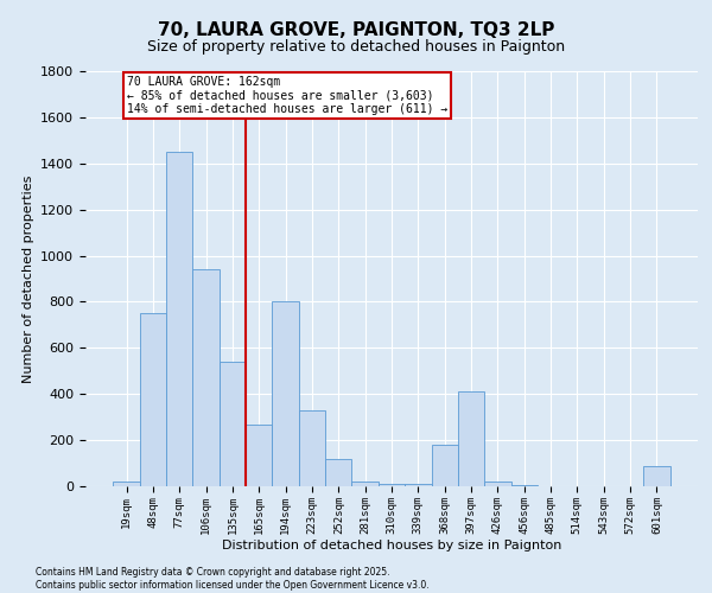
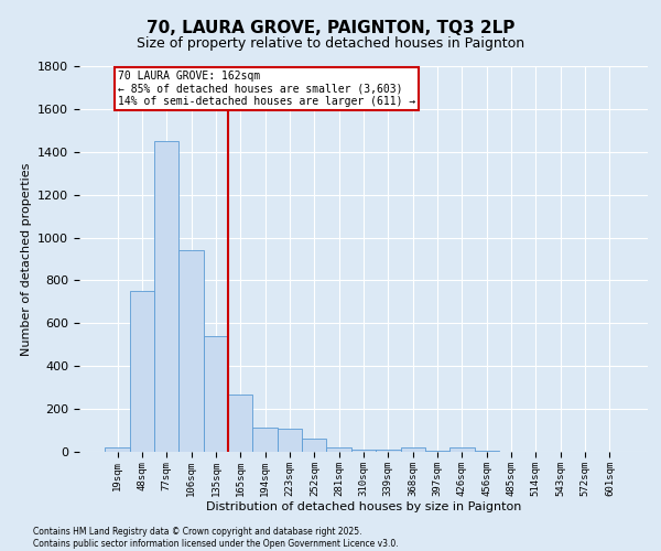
194sqm: 800 -> 120
223sqm: 330 -> 110
252sqm: 120 -> 60
368sqm: 180 -> 20
397sqm: 410 -> 0
601sqm: 90 -> 0
